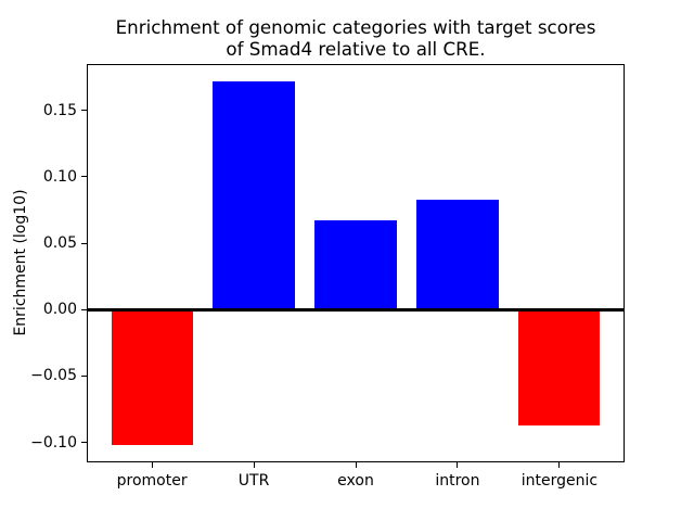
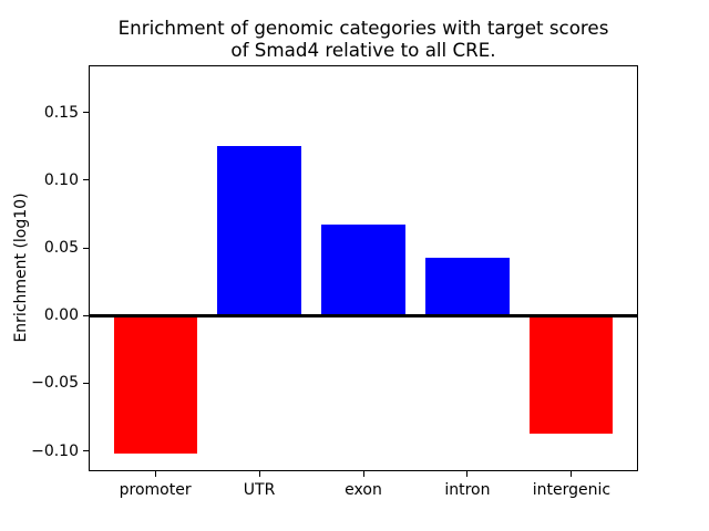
UTR: 0.172 -> 0.125
intron: 0.083 -> 0.043
